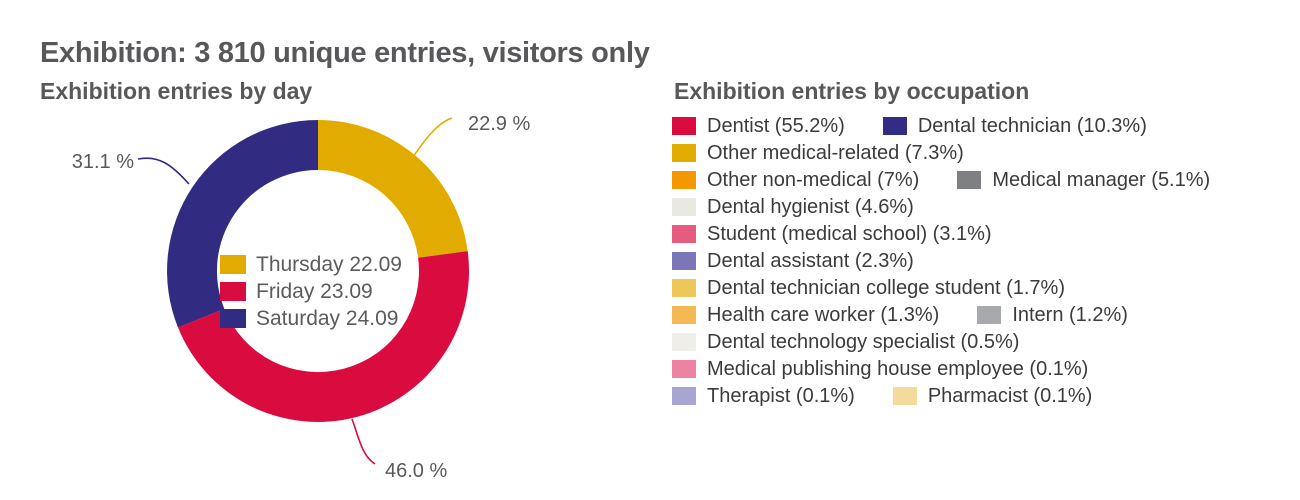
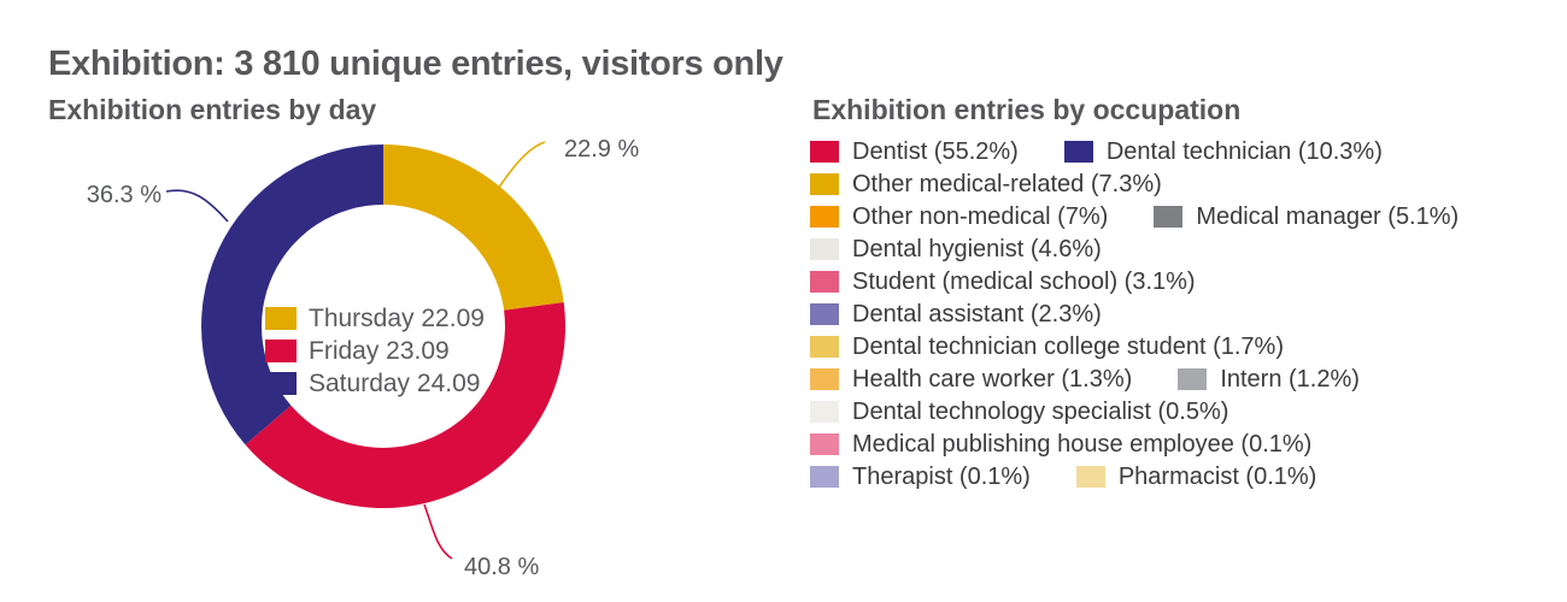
Exhibition entries by day/Friday 23.09: 46.0 -> 40.8
Exhibition entries by day/Saturday 24.09: 31.1 -> 36.3
